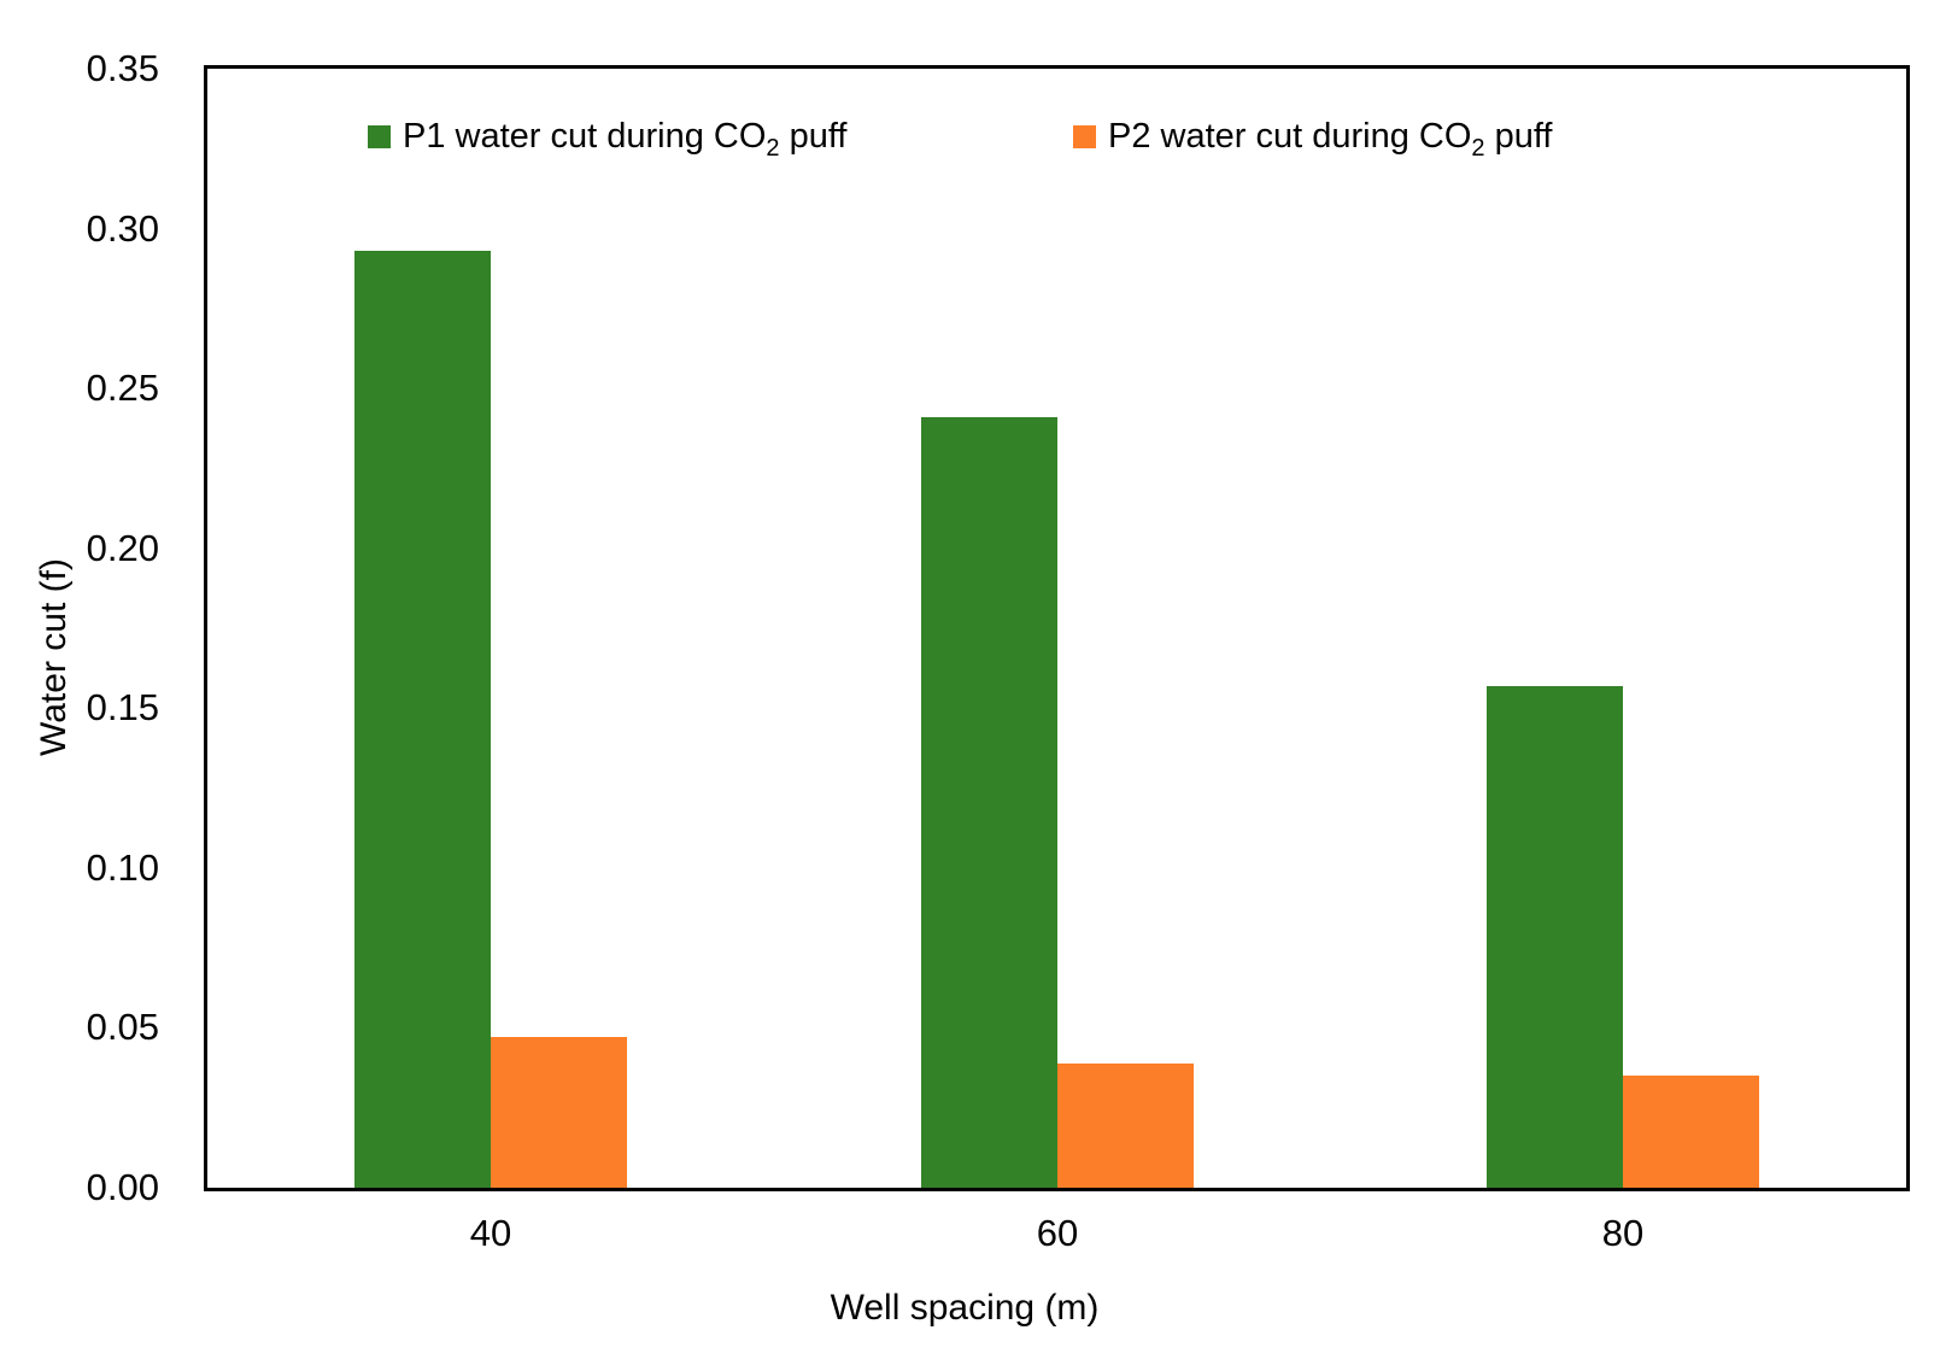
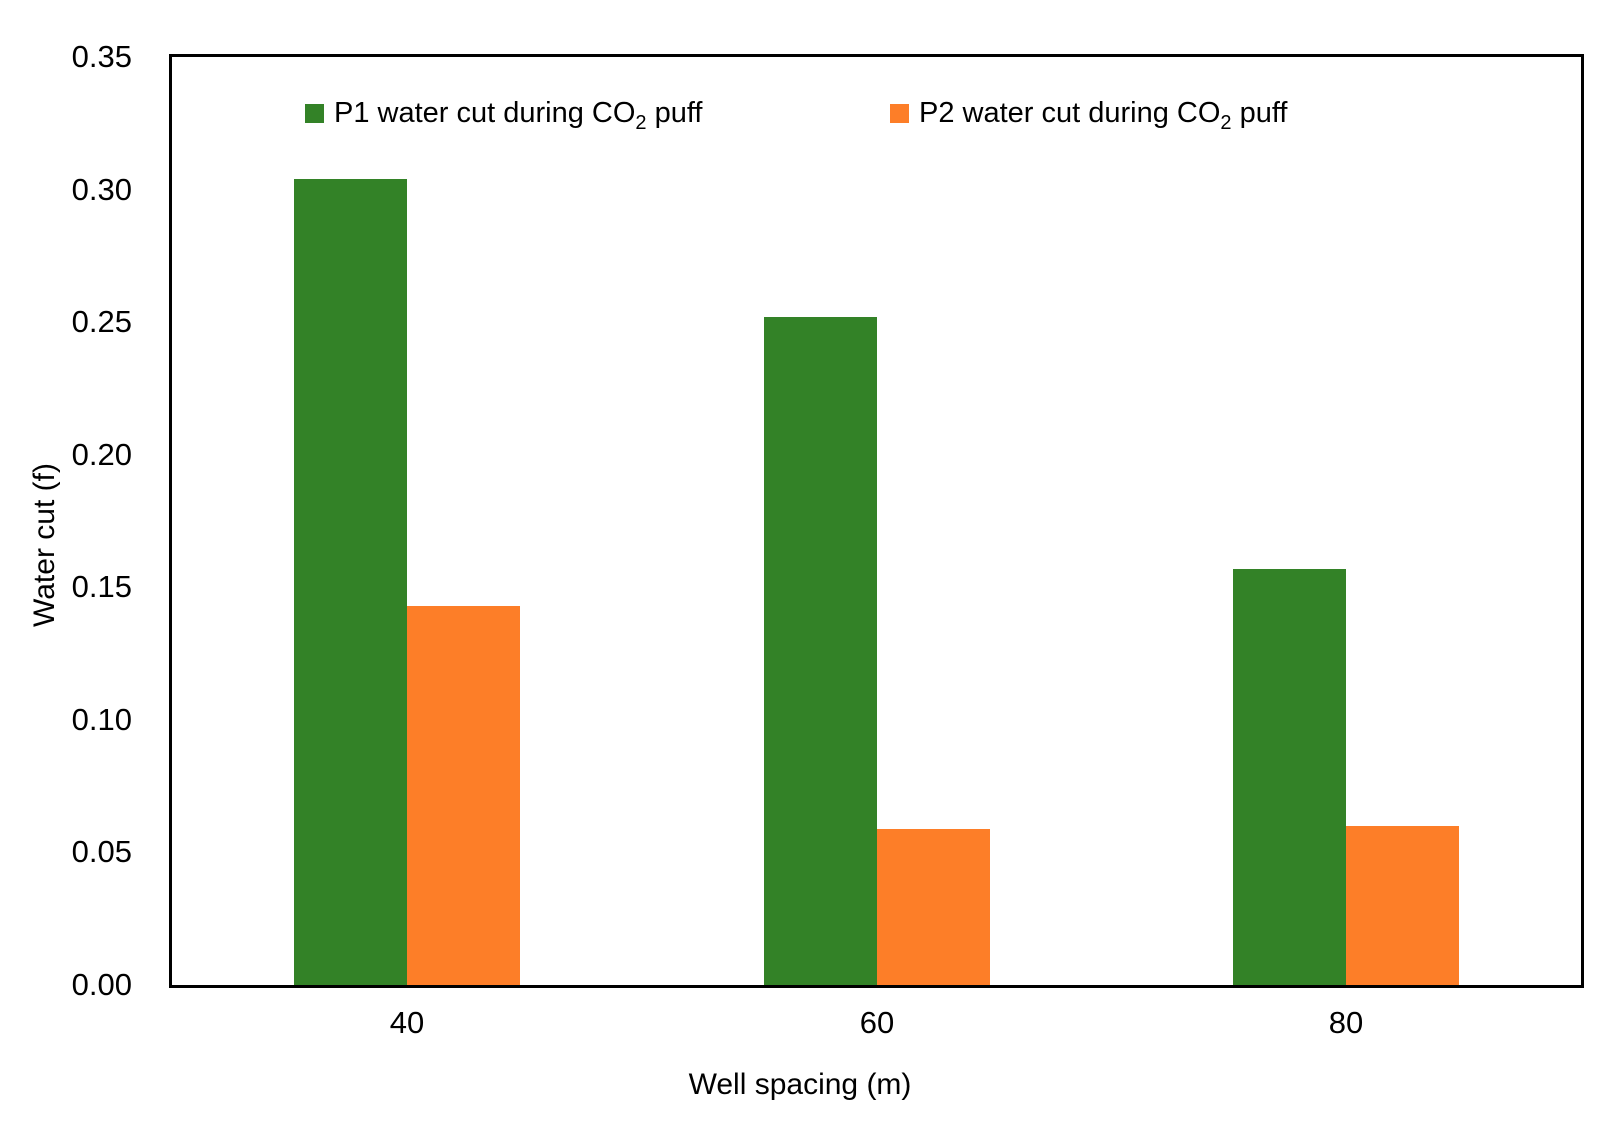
P1 water cut during CO2 puff/40: 0.293 -> 0.304
P2 water cut during CO2 puff/40: 0.047 -> 0.143
P1 water cut during CO2 puff/60: 0.241 -> 0.252
P2 water cut during CO2 puff/60: 0.039 -> 0.059
P2 water cut during CO2 puff/80: 0.035 -> 0.060
